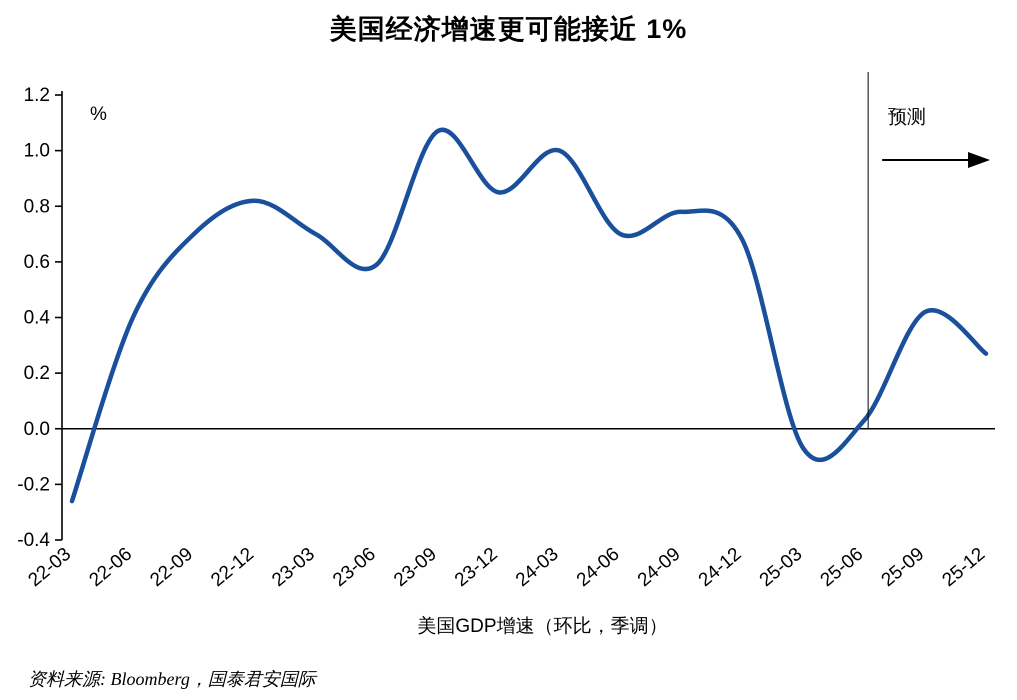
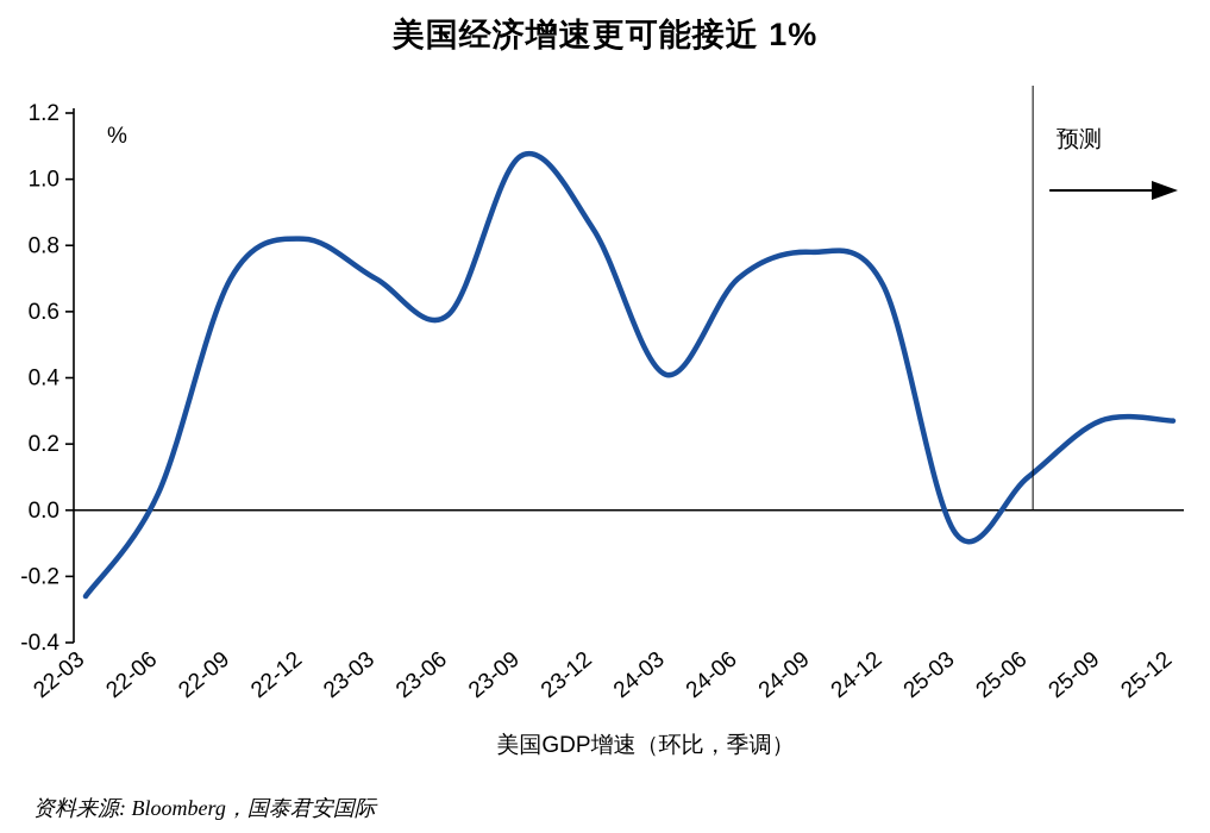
22-06: 0.40 -> 0.05
24-03: 1.00 -> 0.41
25-06: 0.03 -> 0.10
25-09: 0.42 -> 0.27
